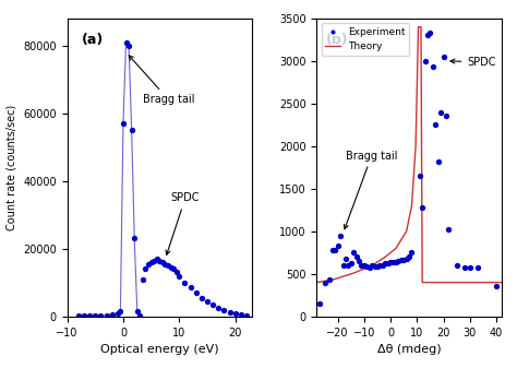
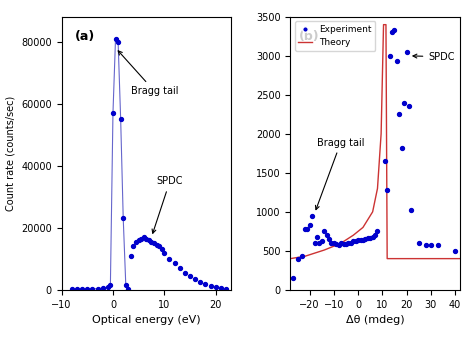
Experiment/40: 360 -> 500
